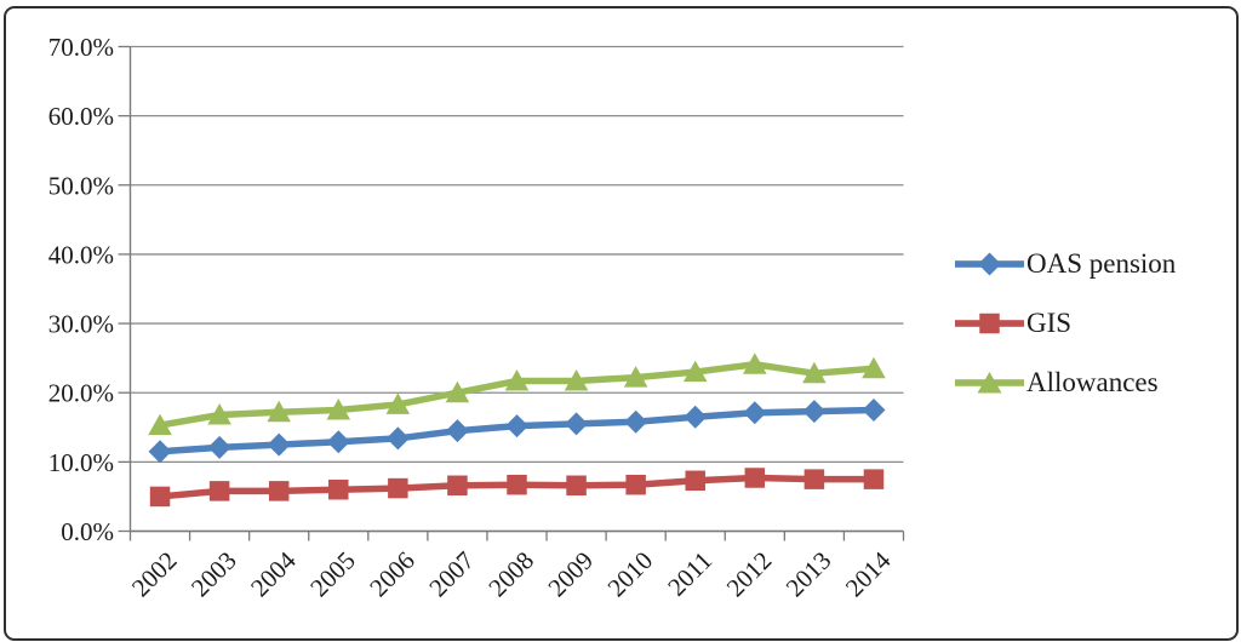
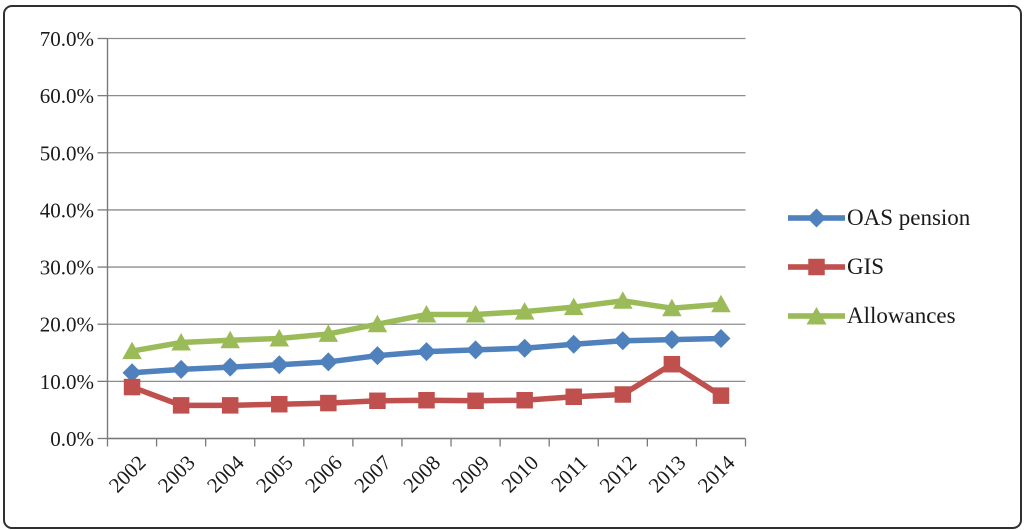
GIS/2002: 5% -> 9%
GIS/2013: 8% -> 13%
